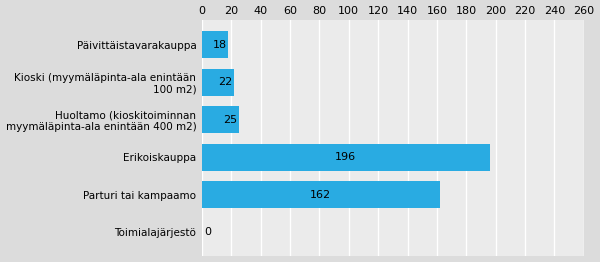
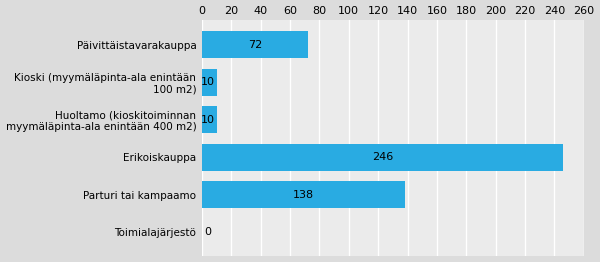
Päivittäistavarakauppa: 18 -> 72
Kioski (myymäläpinta-ala enintään 100 m2): 22 -> 10
Huoltamo (kioskitoiminnan myymäläpinta-ala enintään 400 m2): 25 -> 10
Erikoiskauppa: 196 -> 246
Parturi tai kampaamo: 162 -> 138
